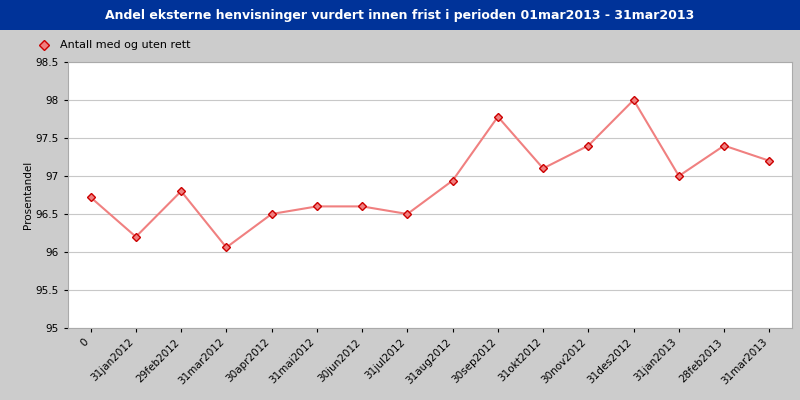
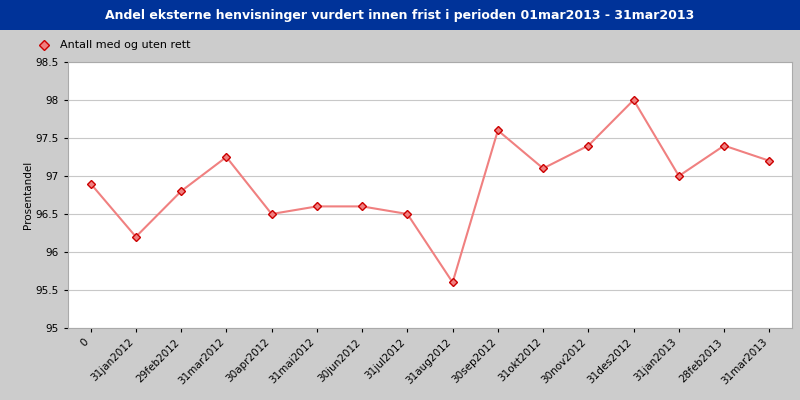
0: 96.72 -> 96.90
31mar2012: 96.06 -> 97.25
31aug2012: 96.94 -> 95.60
30sep2012: 97.78 -> 97.60
